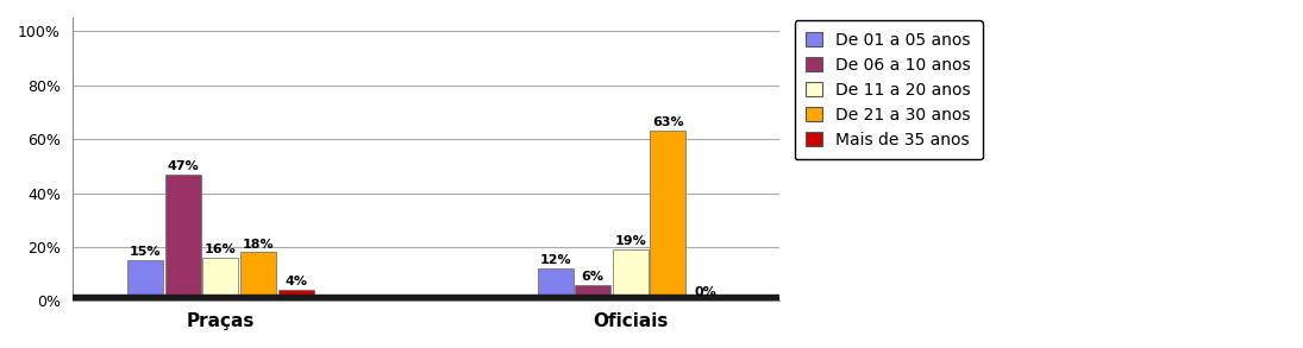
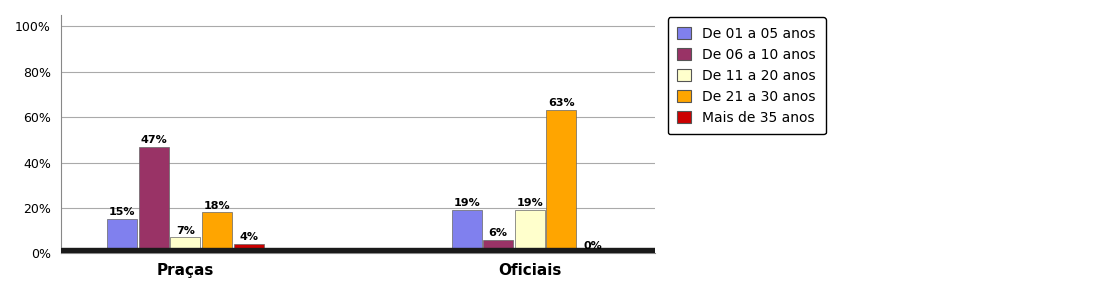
De 11 a 20 anos/Praças: 16% -> 7%
De 01 a 05 anos/Oficiais: 12% -> 19%
